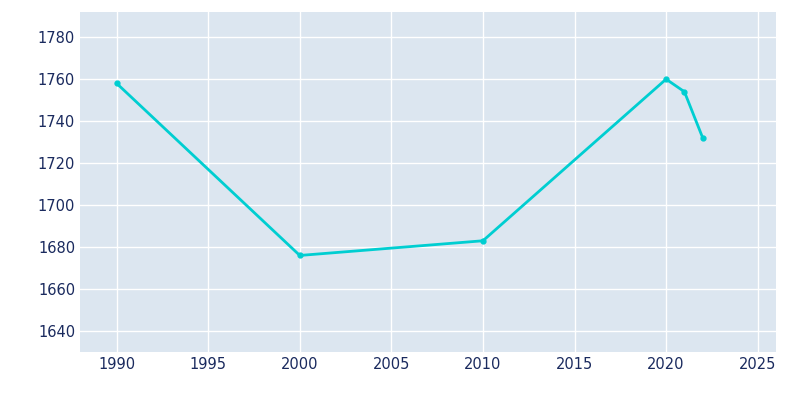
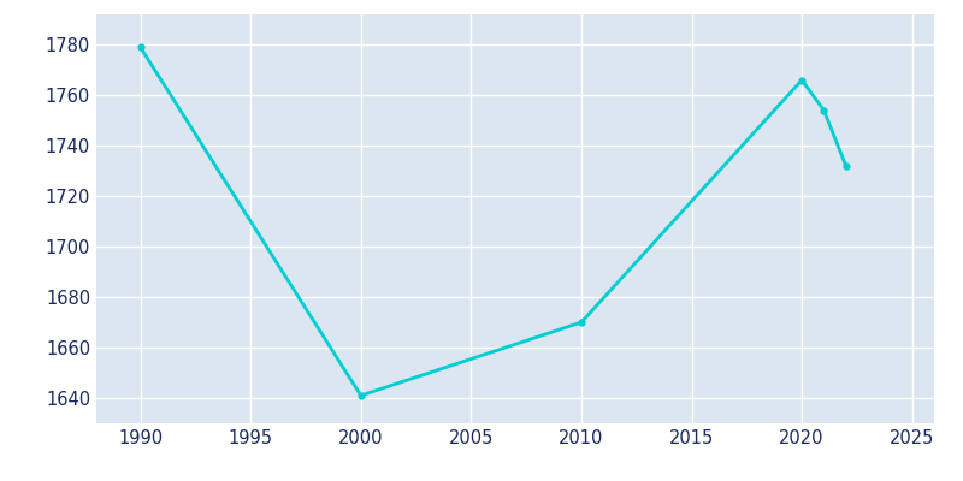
1990: 1758 -> 1779
2000: 1676 -> 1641
2010: 1683 -> 1670
2020: 1760 -> 1766
